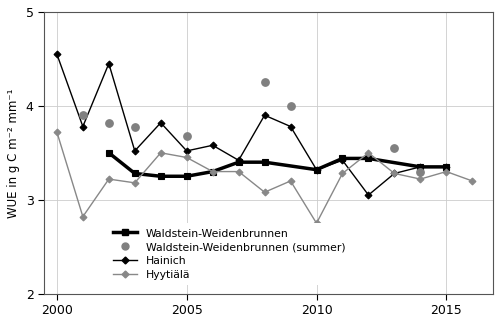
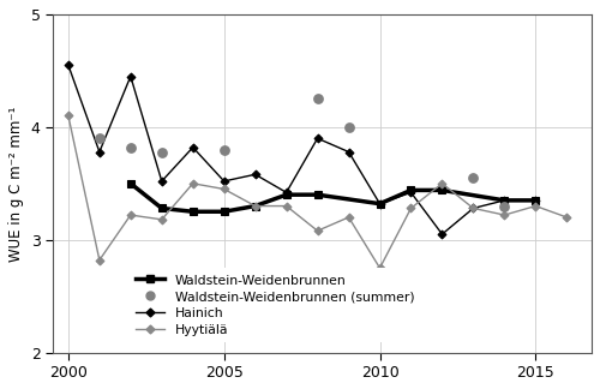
Hyytiälä/2000: 3.72 -> 4.10
Waldstein-Weidenbrunnen (summer)/2005: 3.68 -> 3.80
